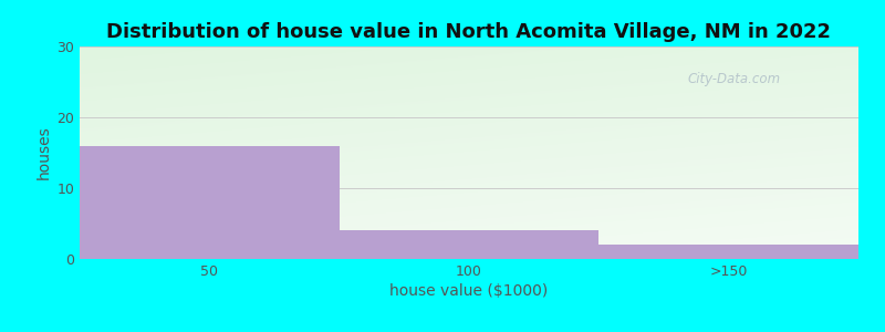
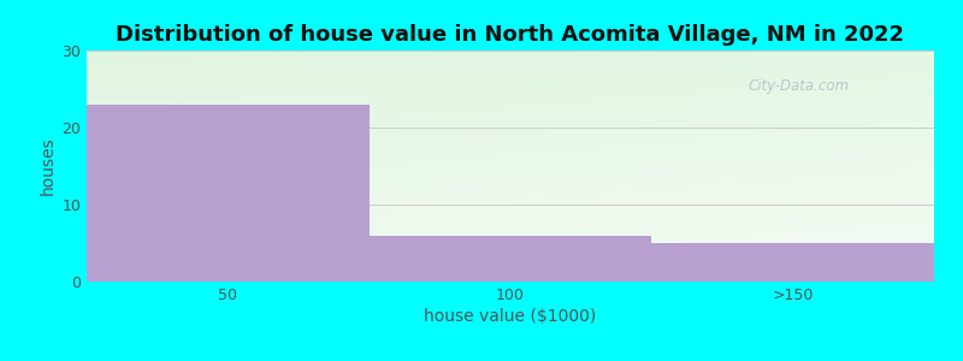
50: 16 -> 23
100: 4 -> 6
>150: 2 -> 5
